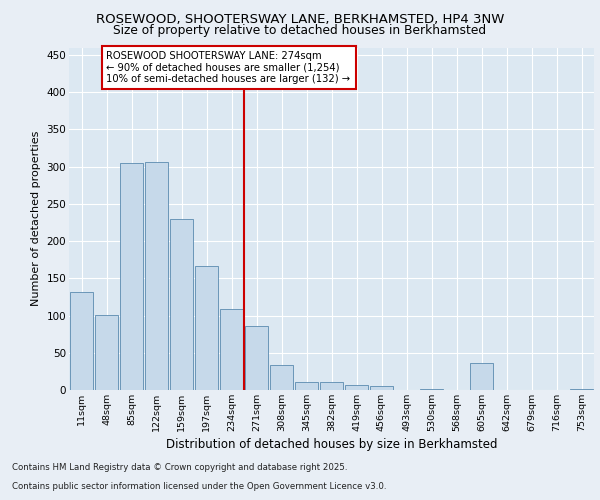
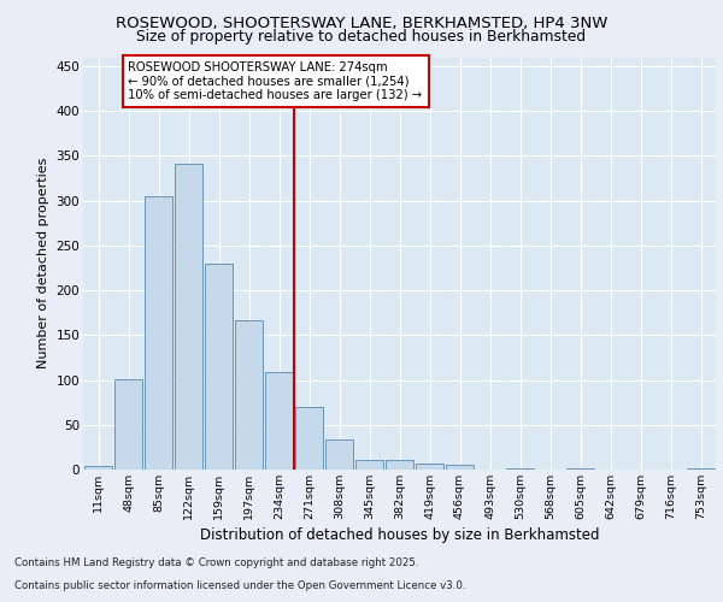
11sqm: 132 -> 4
122sqm: 306 -> 341
271sqm: 86 -> 70
605sqm: 36 -> 1
